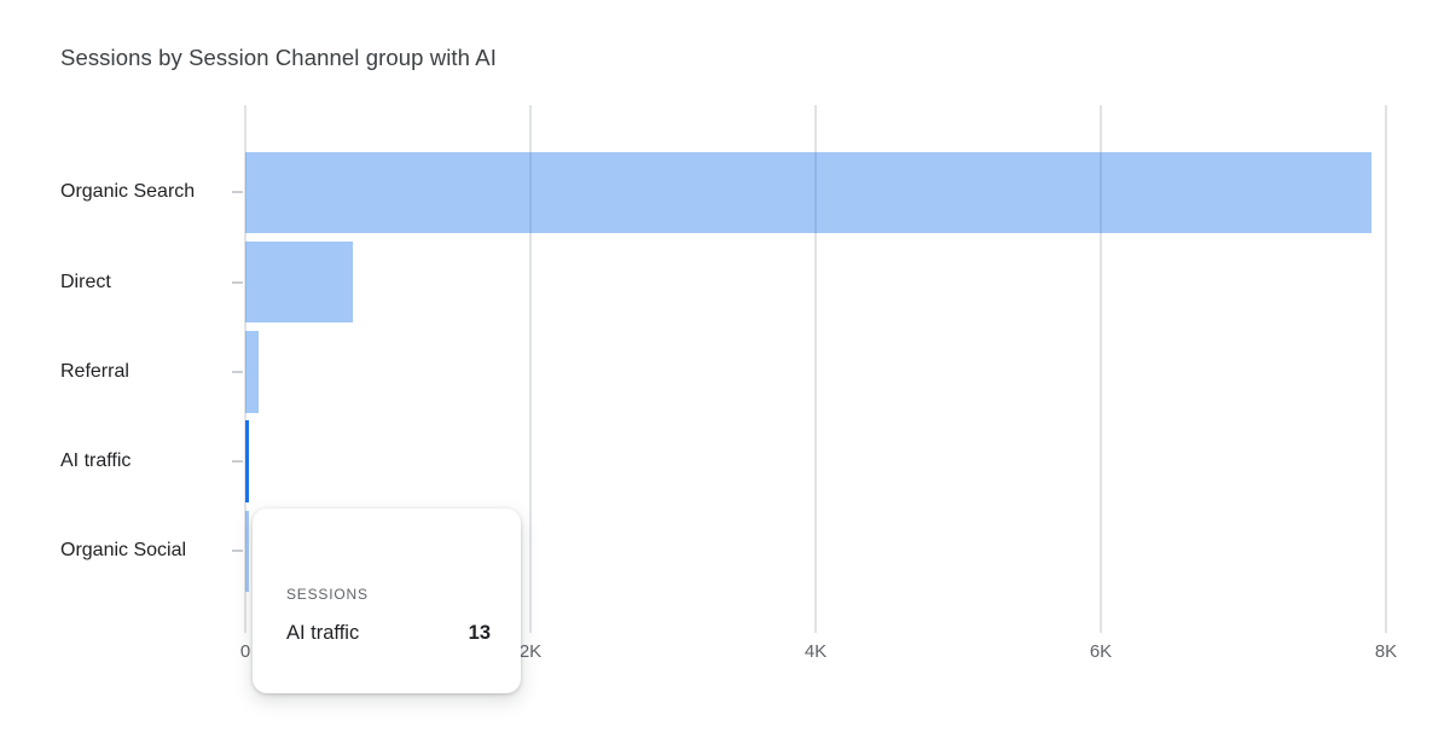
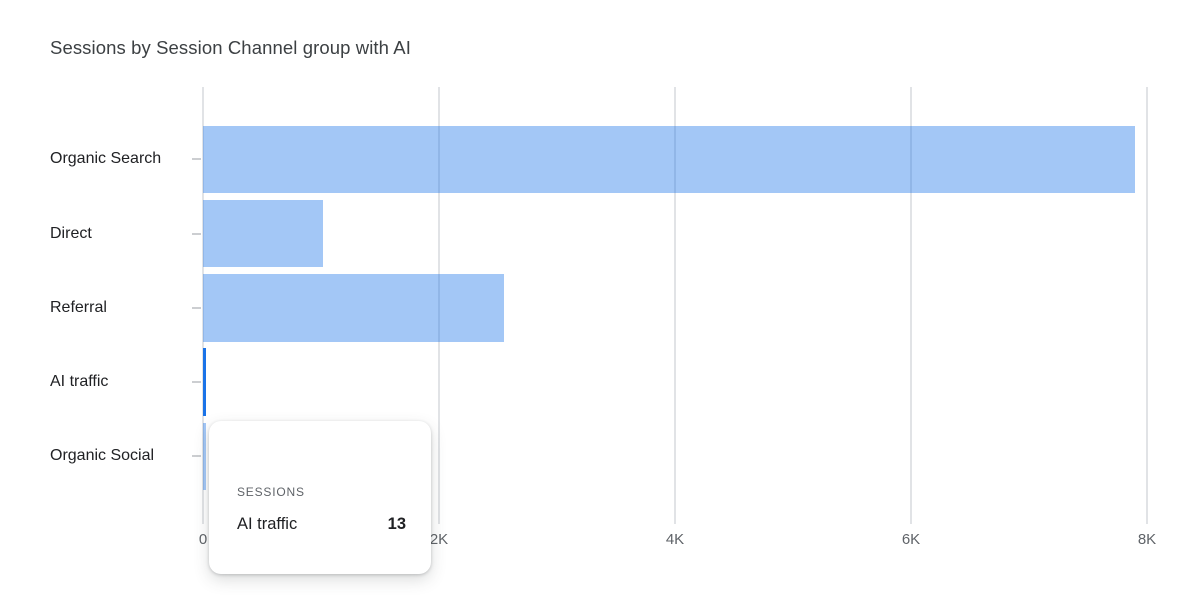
Direct: 0.75K -> 1.02K
Referral: 0.10K -> 2.55K
